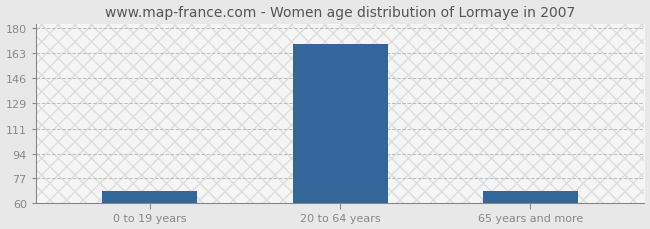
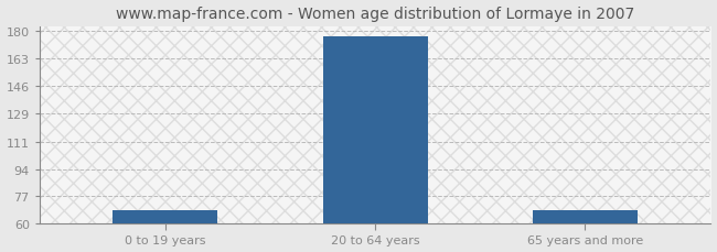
20 to 64 years: 169 -> 177
